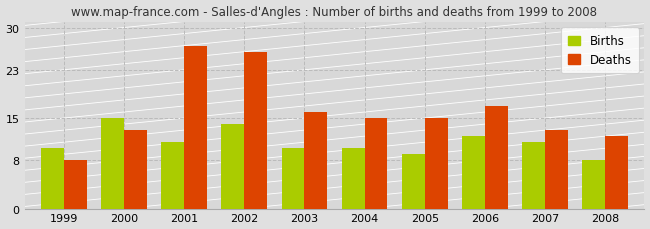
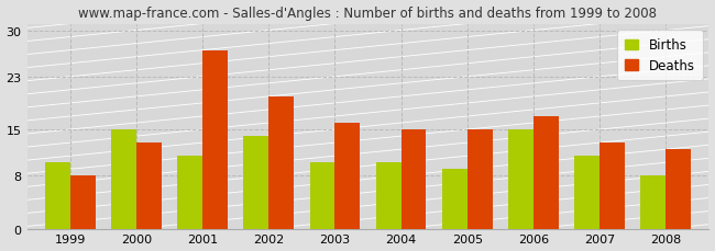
Deaths/2002: 26 -> 20
Births/2006: 12 -> 15
